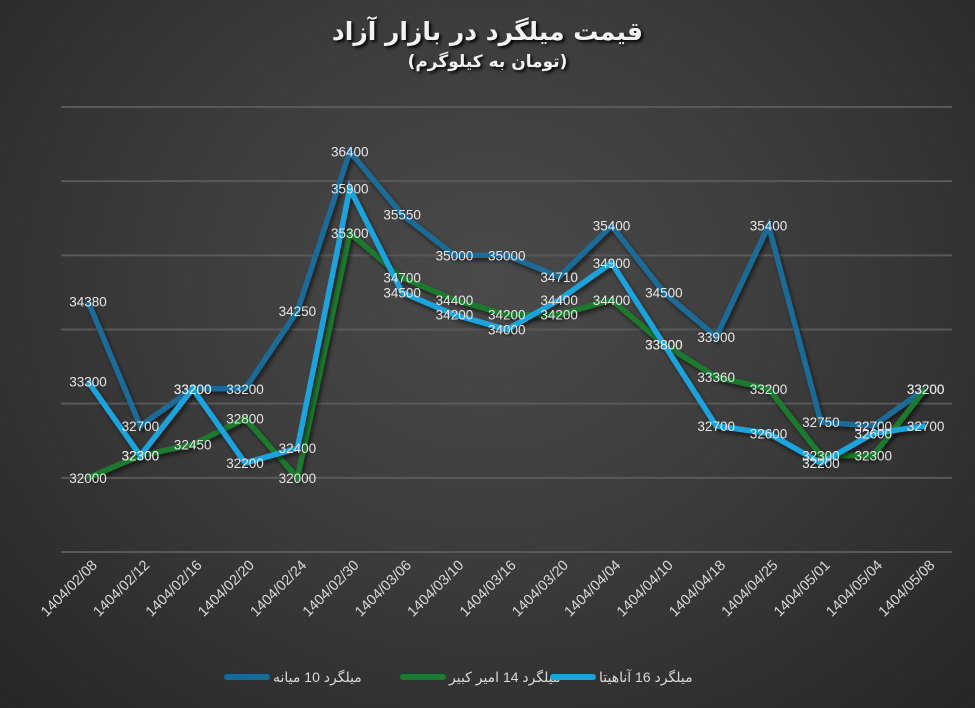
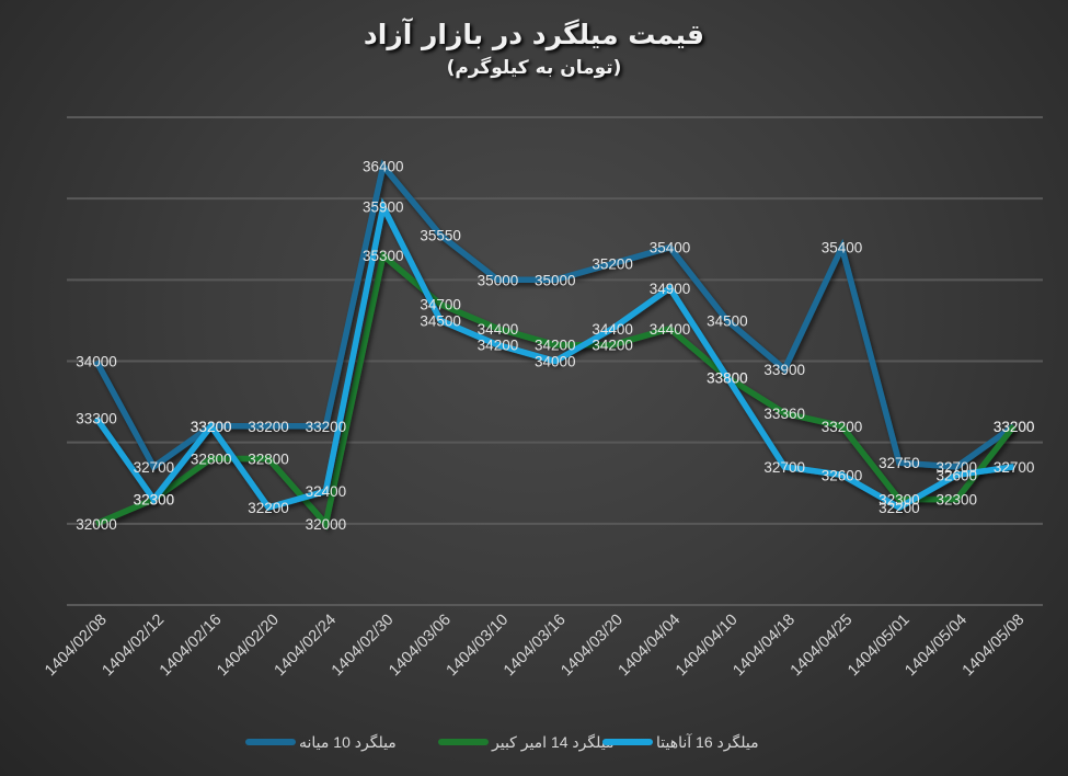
میلگرد 10 میانه/1404/02/08: 34380 -> 34000
میلگرد 14 امیر کبیر/1404/02/16: 32450 -> 32800
میلگرد 10 میانه/1404/02/24: 34250 -> 33200
میلگرد 10 میانه/1404/03/20: 34710 -> 35200
